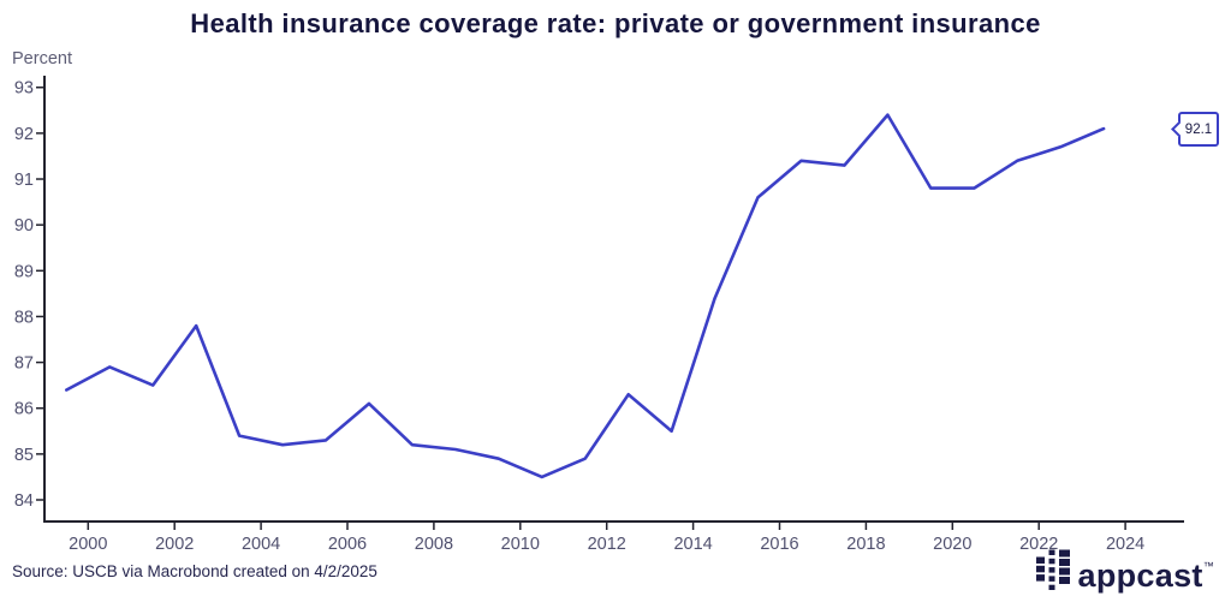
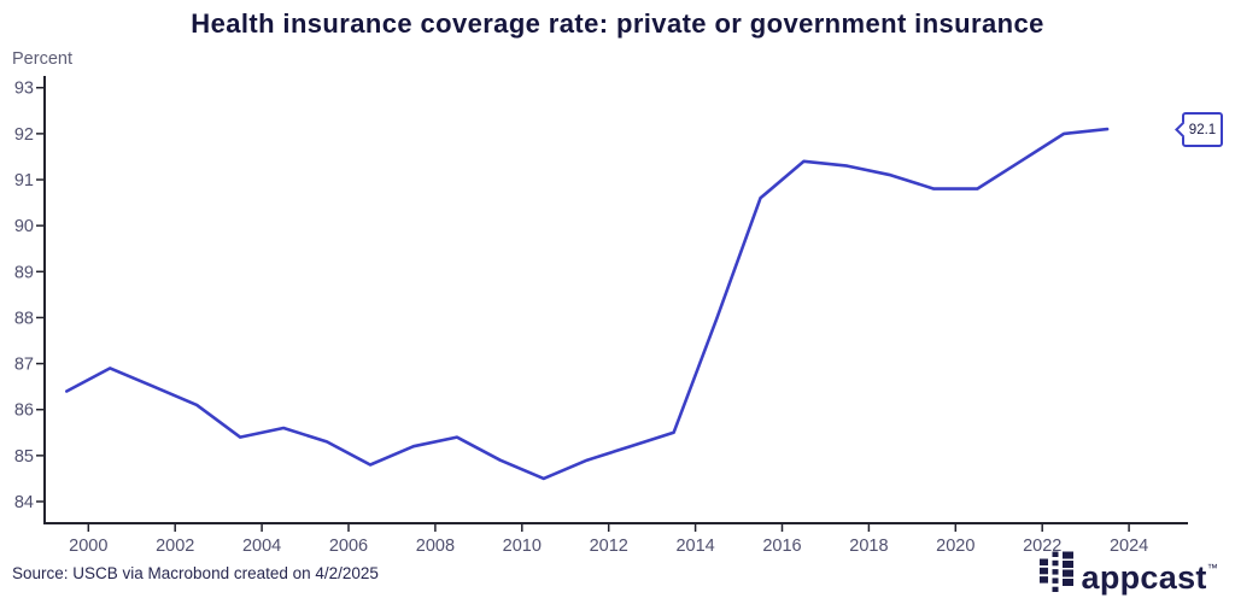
2002: 87.8 -> 86.1
2004: 85.2 -> 85.6
2006: 86.1 -> 84.8
2008: 85.1 -> 85.4
2012: 86.3 -> 85.2
2014: 88.4 -> 88.0
2018: 92.4 -> 91.1
2022: 91.7 -> 92.0
